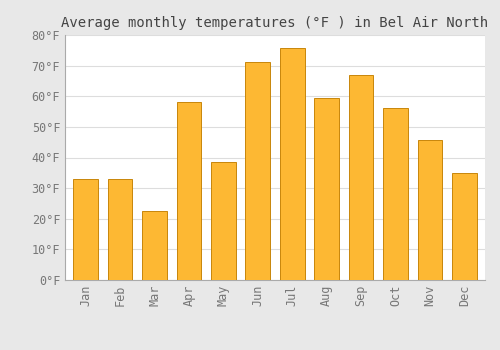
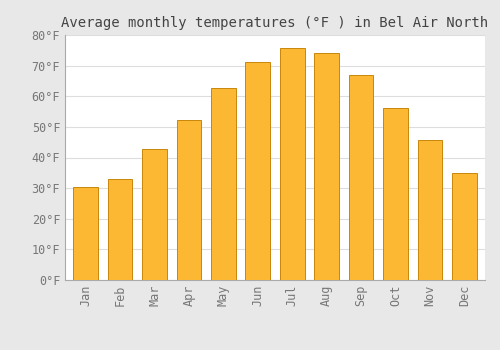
Jan: 33.0°F -> 30.4°F
Mar: 22.5°F -> 42.8°F
Apr: 58.0°F -> 52.2°F
May: 38.5°F -> 62.8°F
Aug: 59.5°F -> 74.1°F
